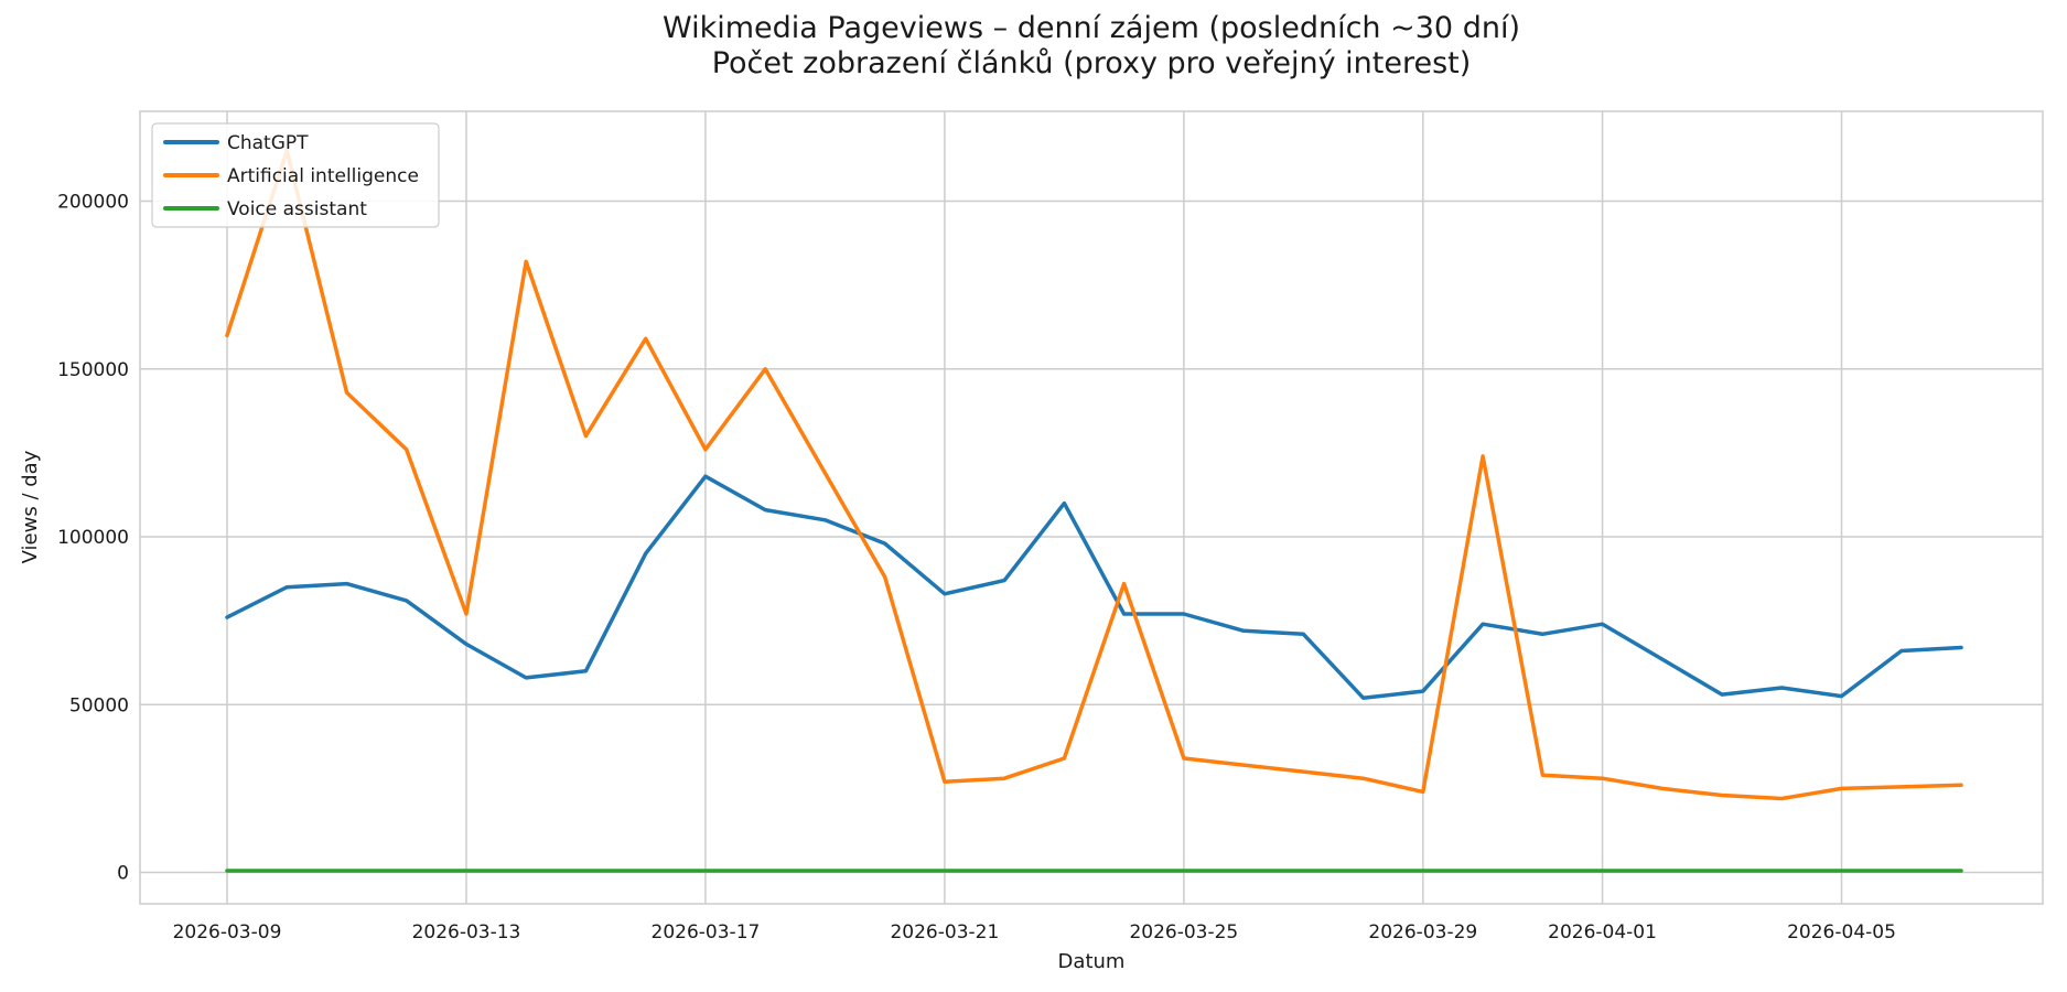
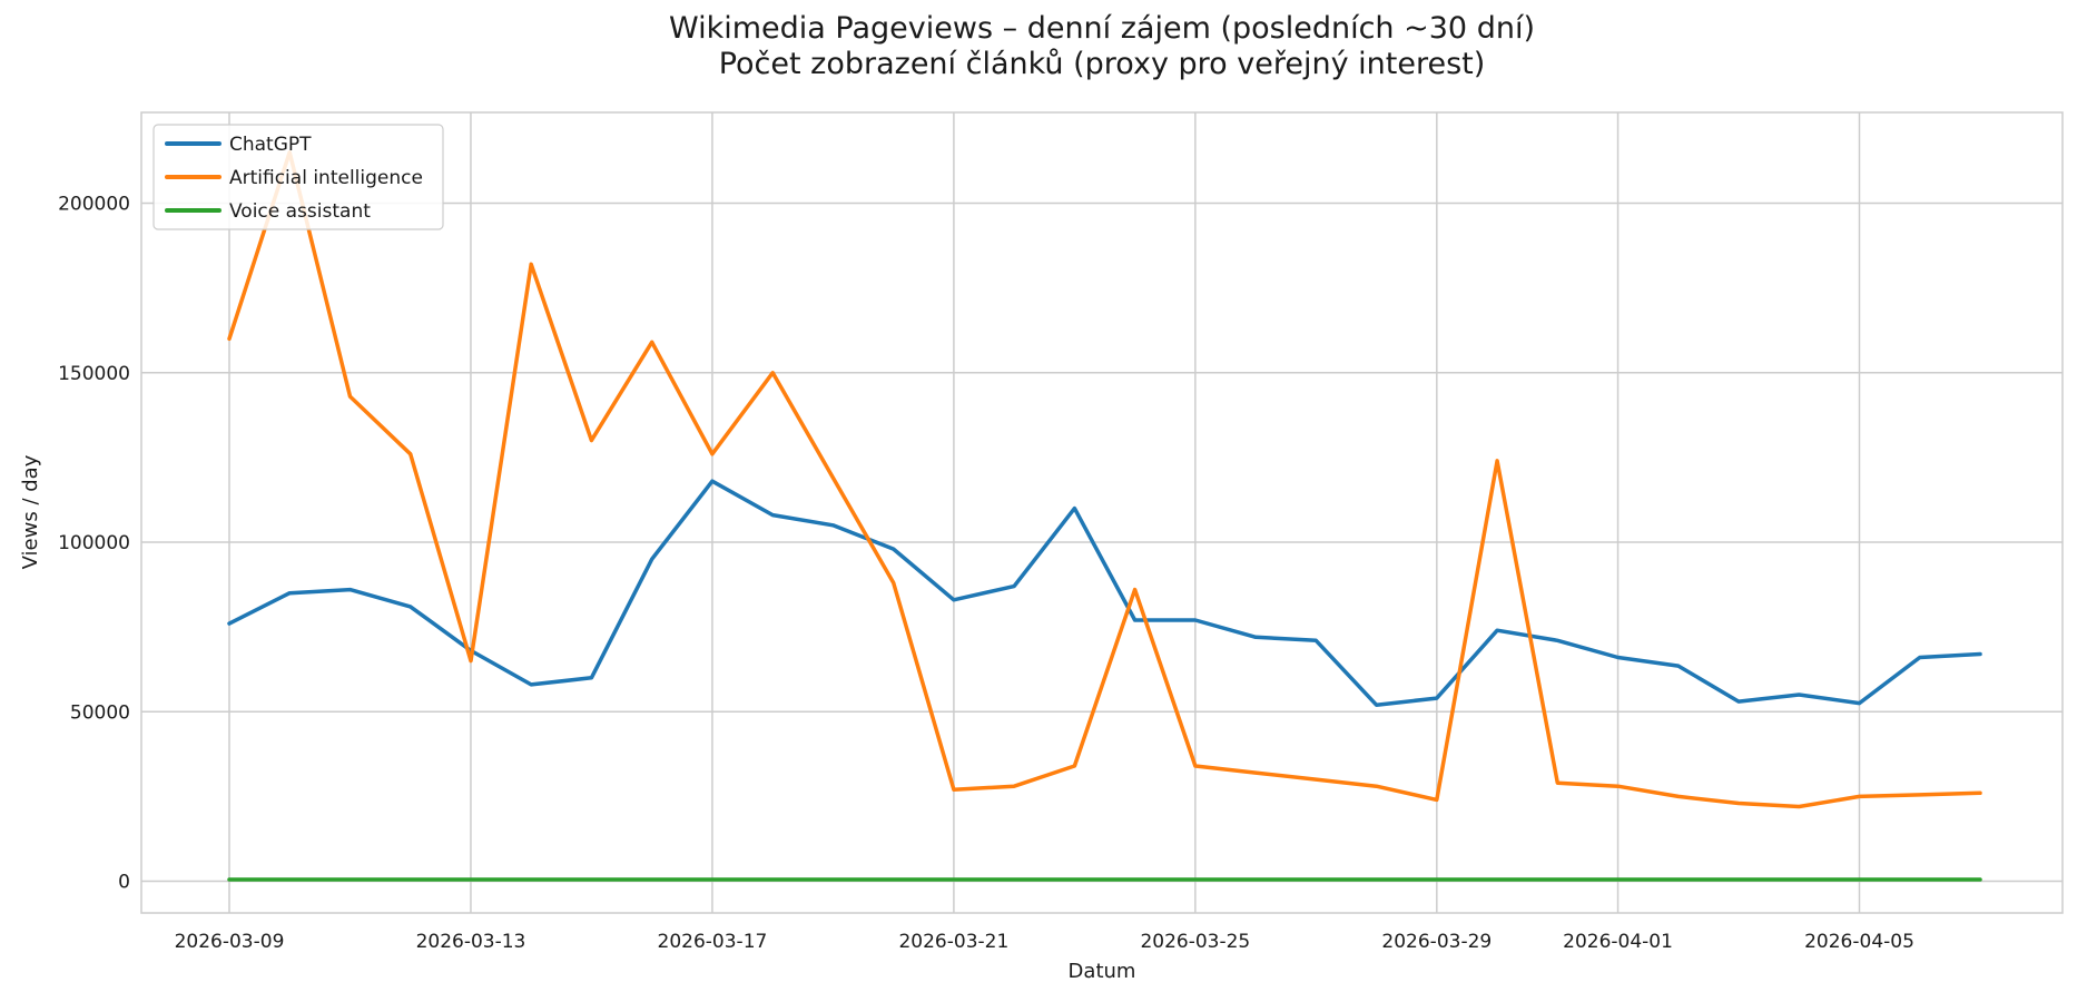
Artificial intelligence/2026-03-13: 77000 -> 65000
ChatGPT/2026-04-01: 74000 -> 66000
